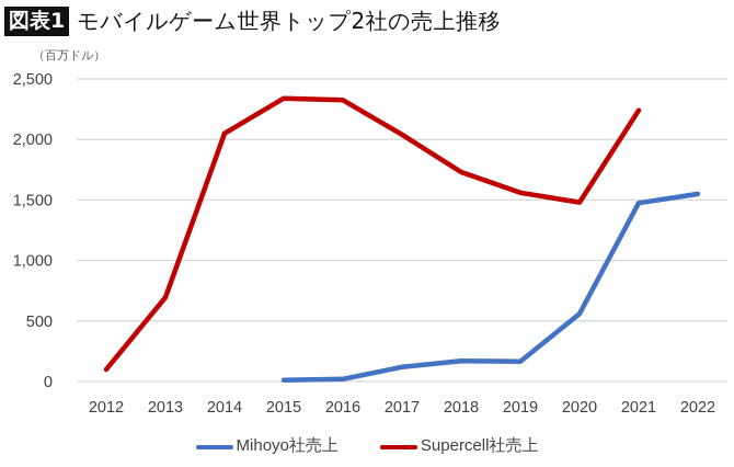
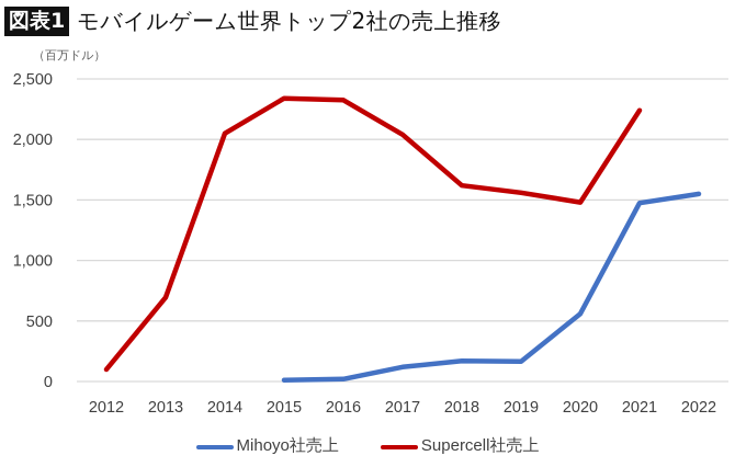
Supercell社売上/2018: 1730 -> 1620
